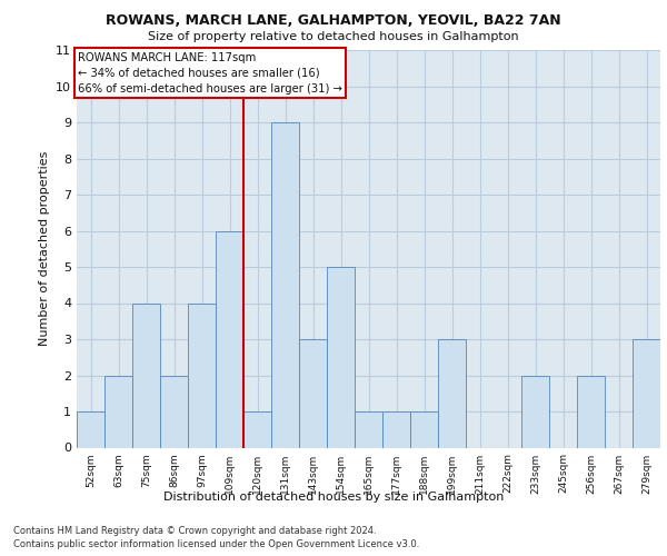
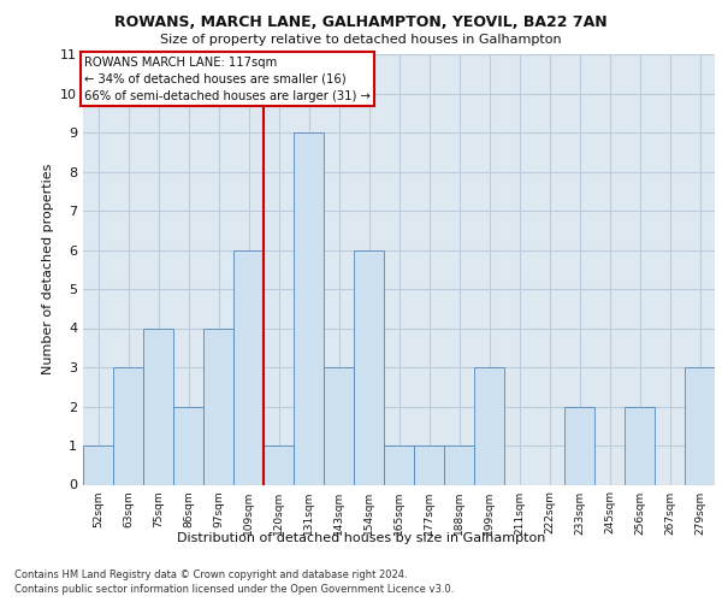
63sqm: 2 -> 3
154sqm: 5 -> 6
